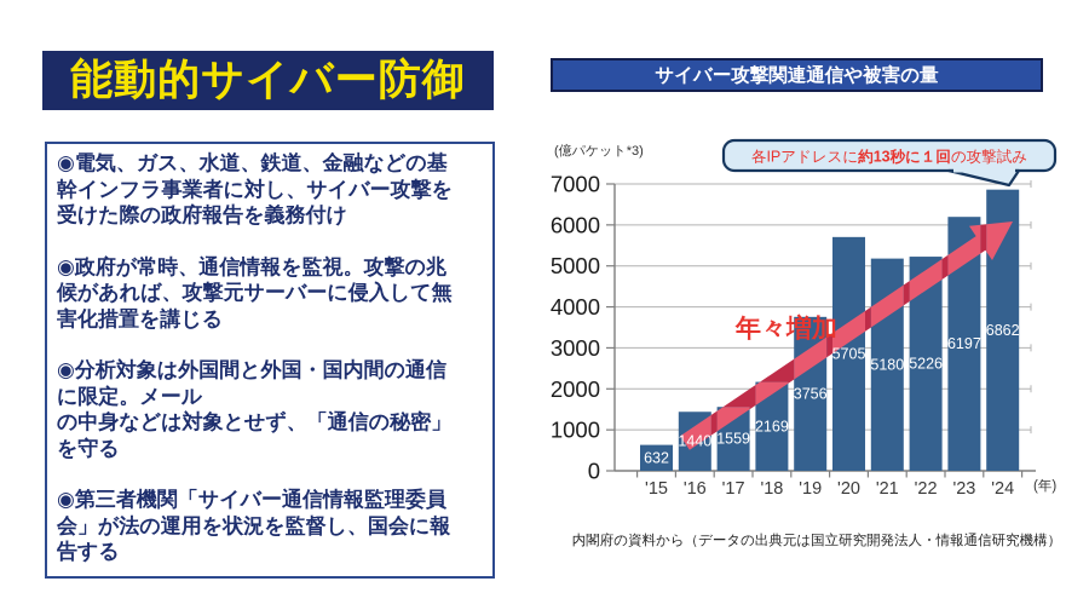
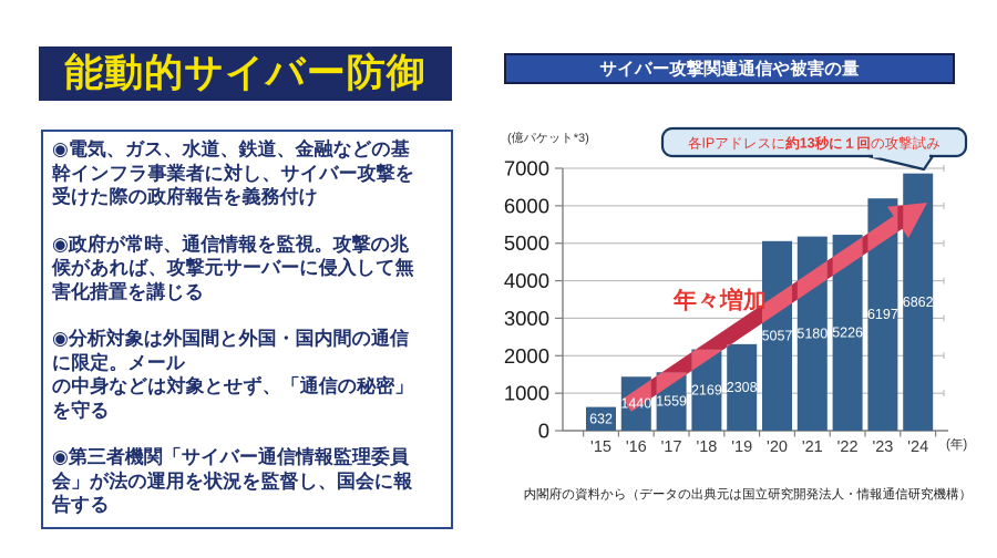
'19: 3756 -> 2308
'20: 5705 -> 5057
